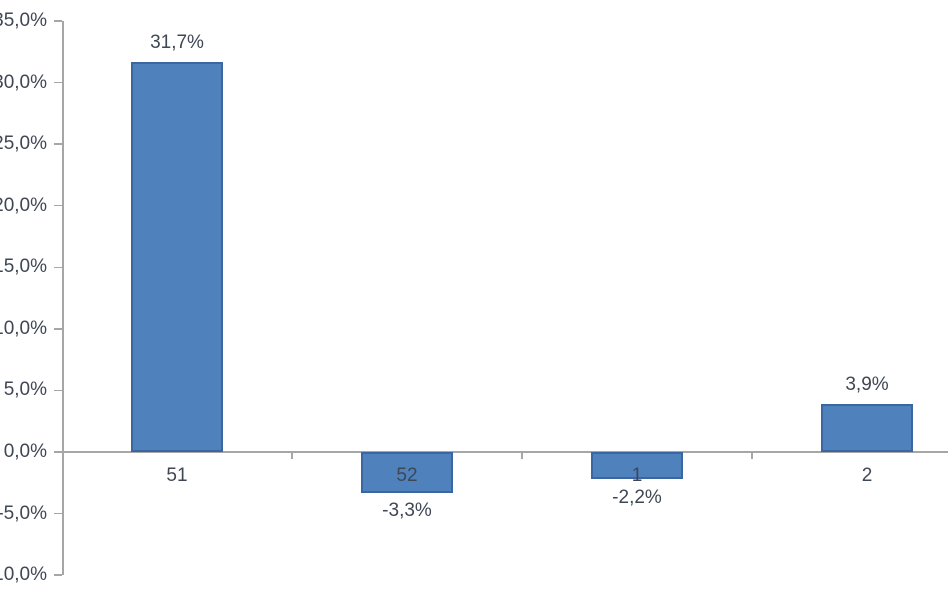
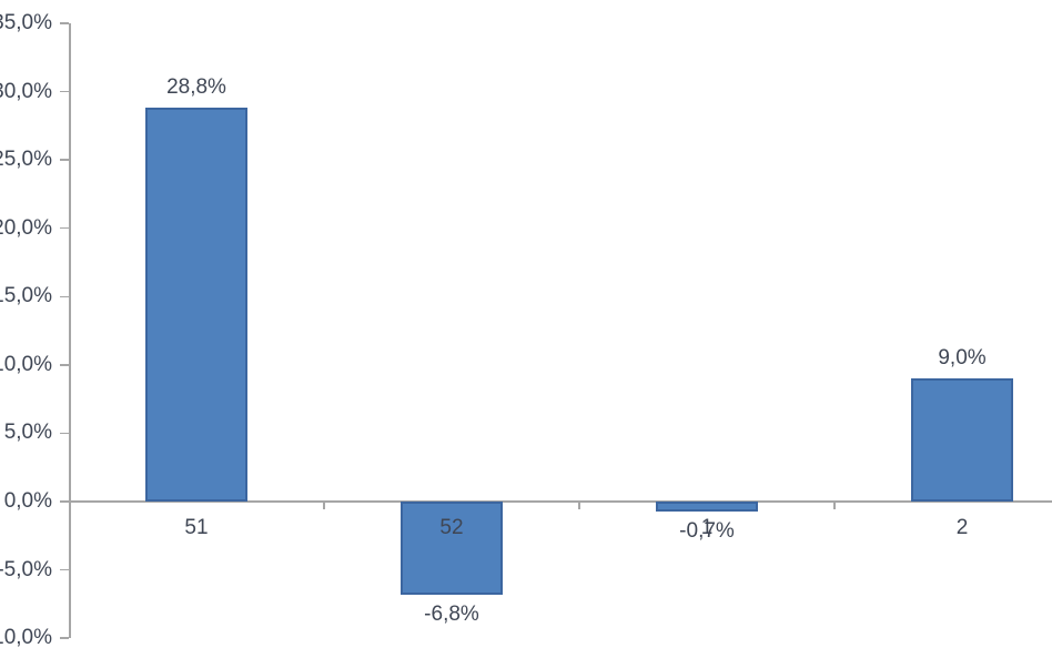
51: 31,7% -> 28,8%
52: -3,3% -> -6,8%
1: -2,2% -> -0,7%
2: 3,9% -> 9,0%
